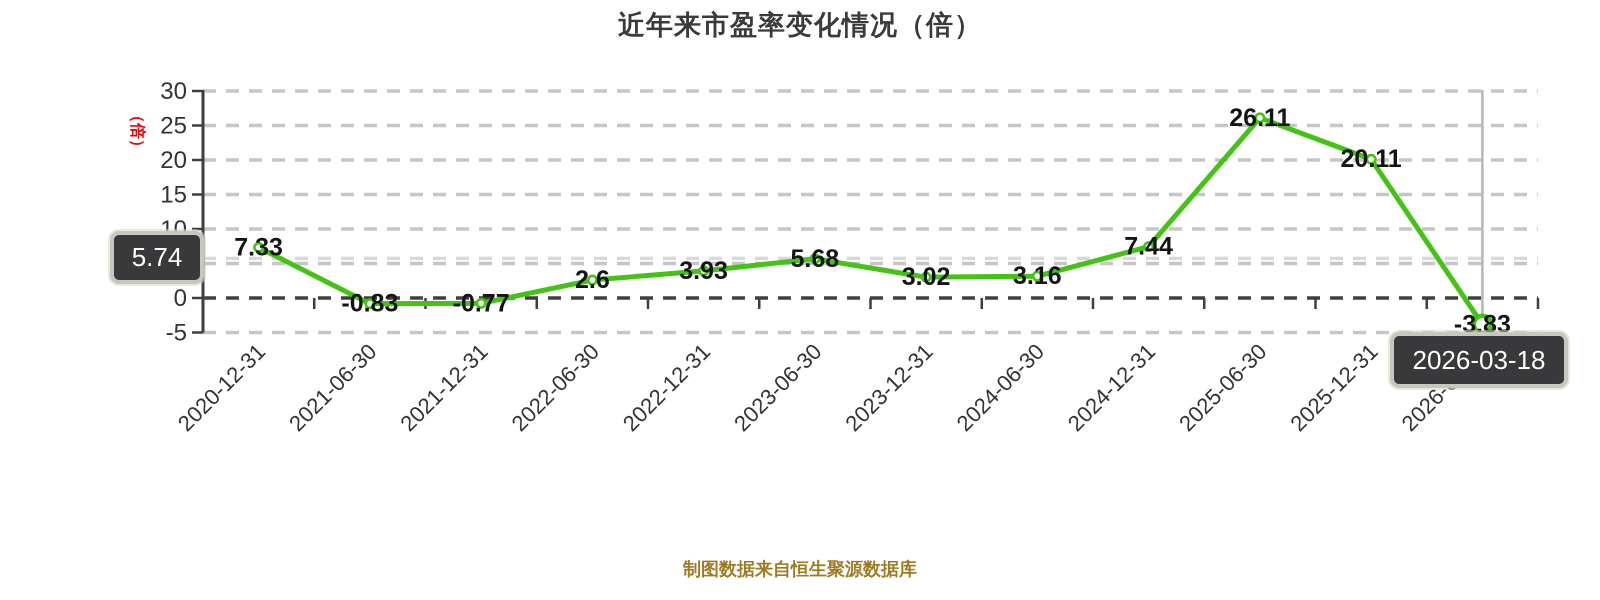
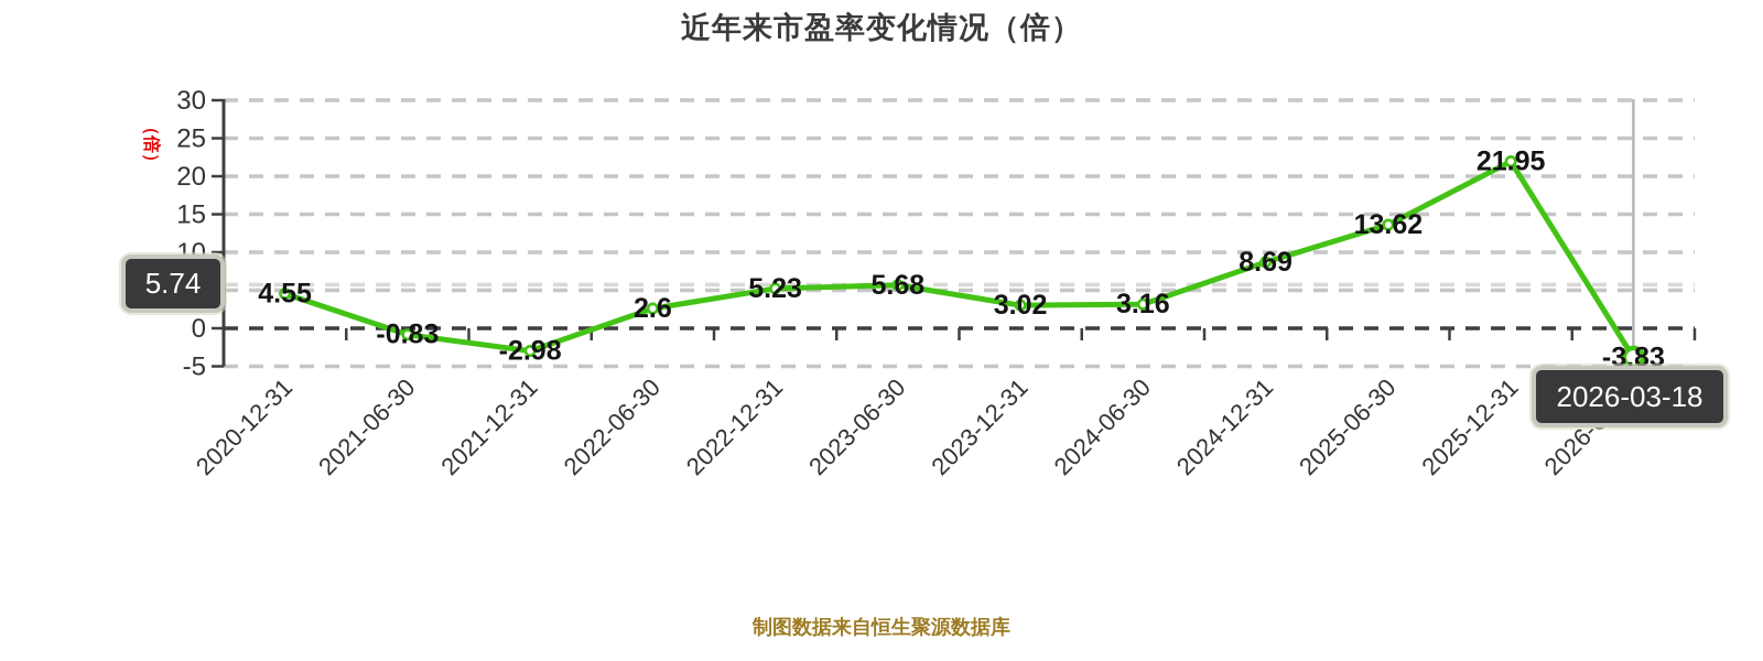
2020-12-31: 7.33 -> 4.55
2021-12-31: -0.77 -> -2.98
2022-12-31: 3.93 -> 5.23
2024-12-31: 7.44 -> 8.69
2025-06-30: 26.11 -> 13.62
2025-12-31: 20.11 -> 21.95
